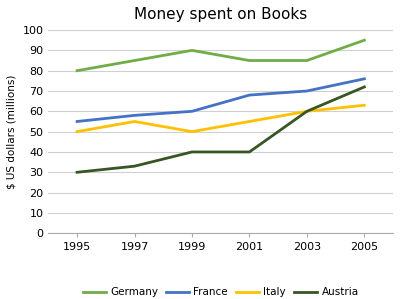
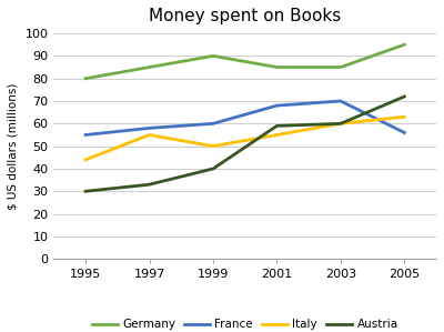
Italy/1995: 50 -> 44
Austria/2001: 40 -> 59
France/2005: 76 -> 56
